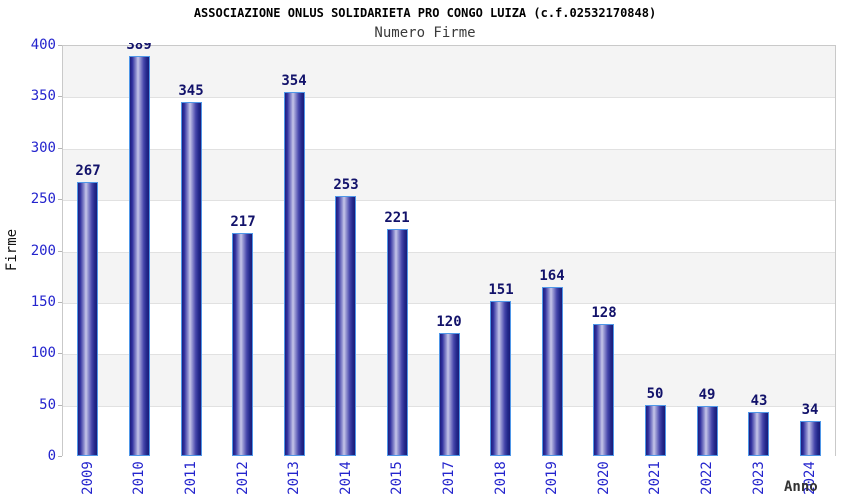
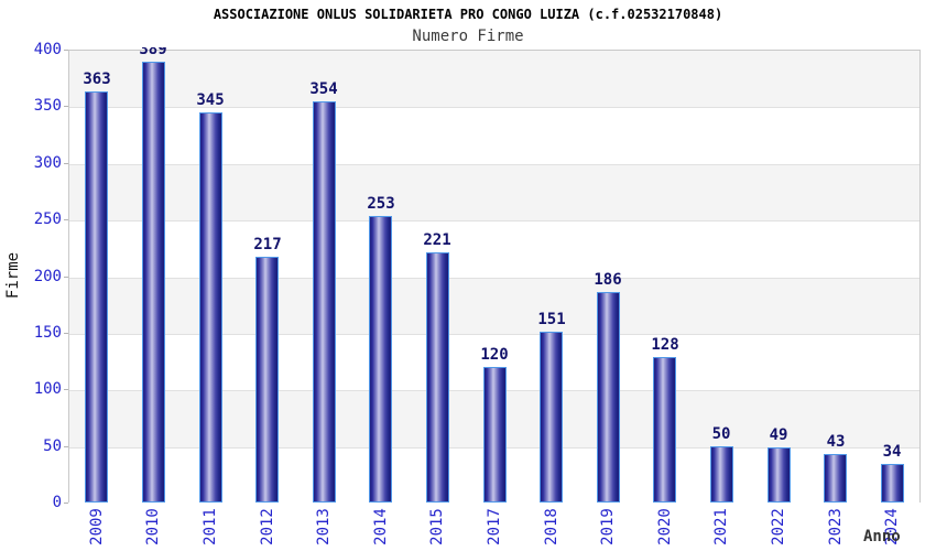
2009: 267 -> 363
2019: 164 -> 186
